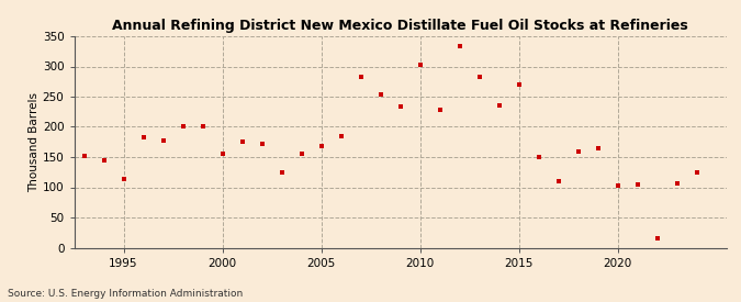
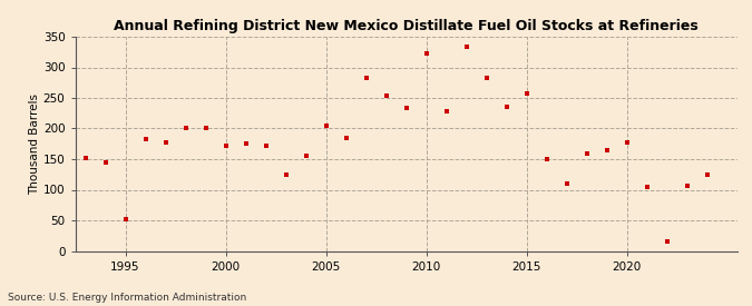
1995: 113 -> 52
2000: 155 -> 172
2005: 168 -> 204
2010: 302 -> 322
2015: 270 -> 258
2020: 103 -> 178
